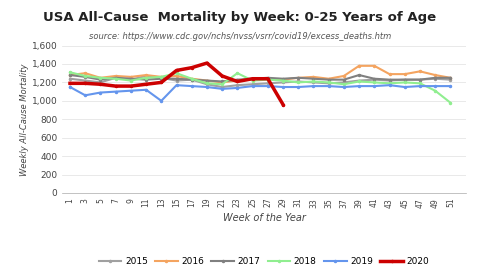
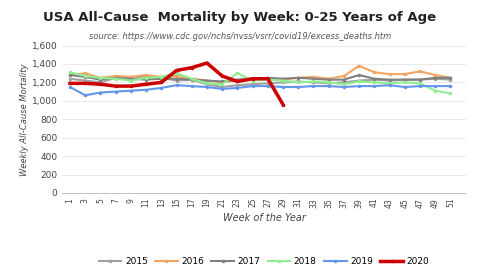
2019/13: 1,000 -> 1,140
2016/41: 1,380 -> 1,310
2018/51: 980 -> 1,080
